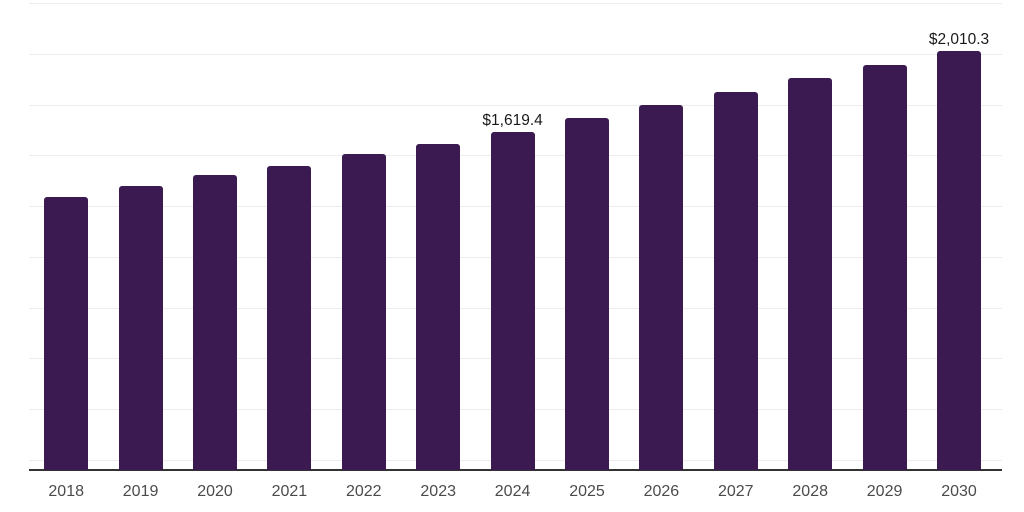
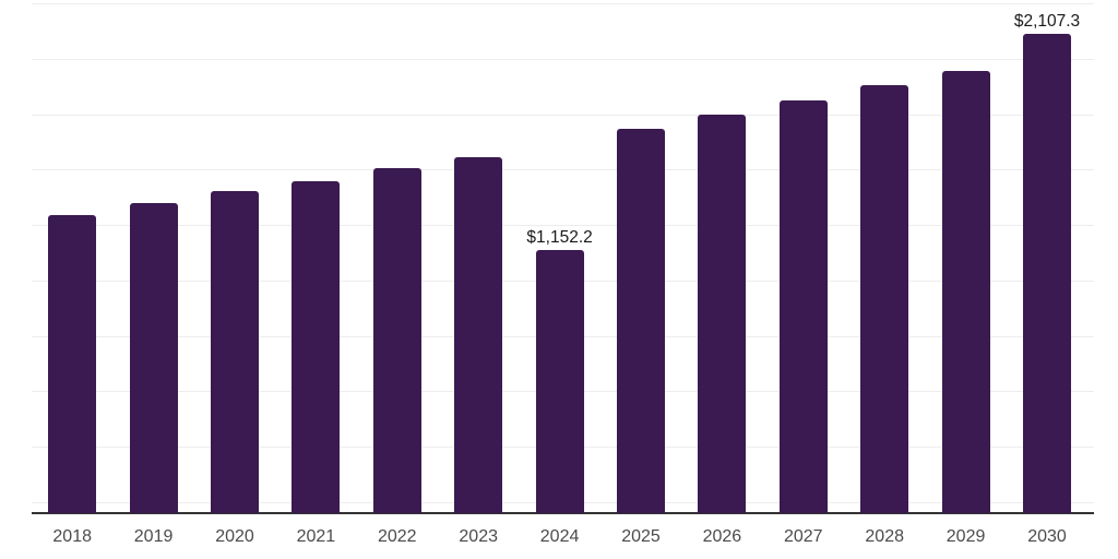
2024: $1,619.4 -> $1,152.2
2030: $2,010.3 -> $2,107.3
